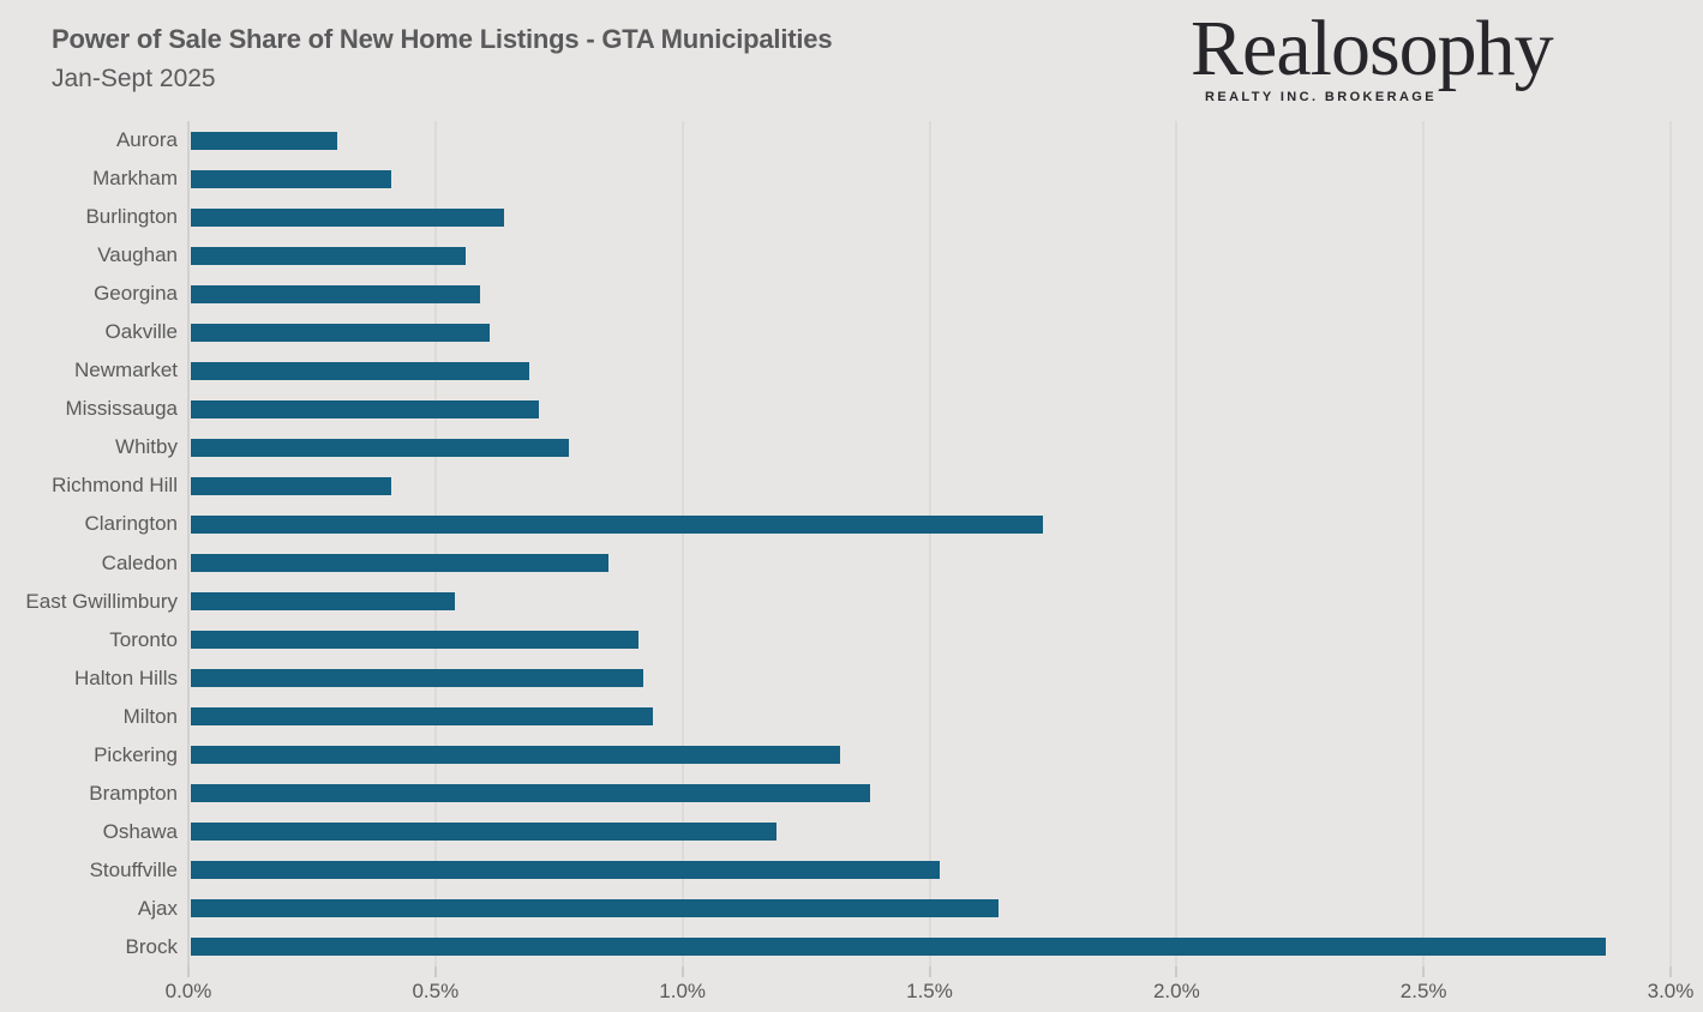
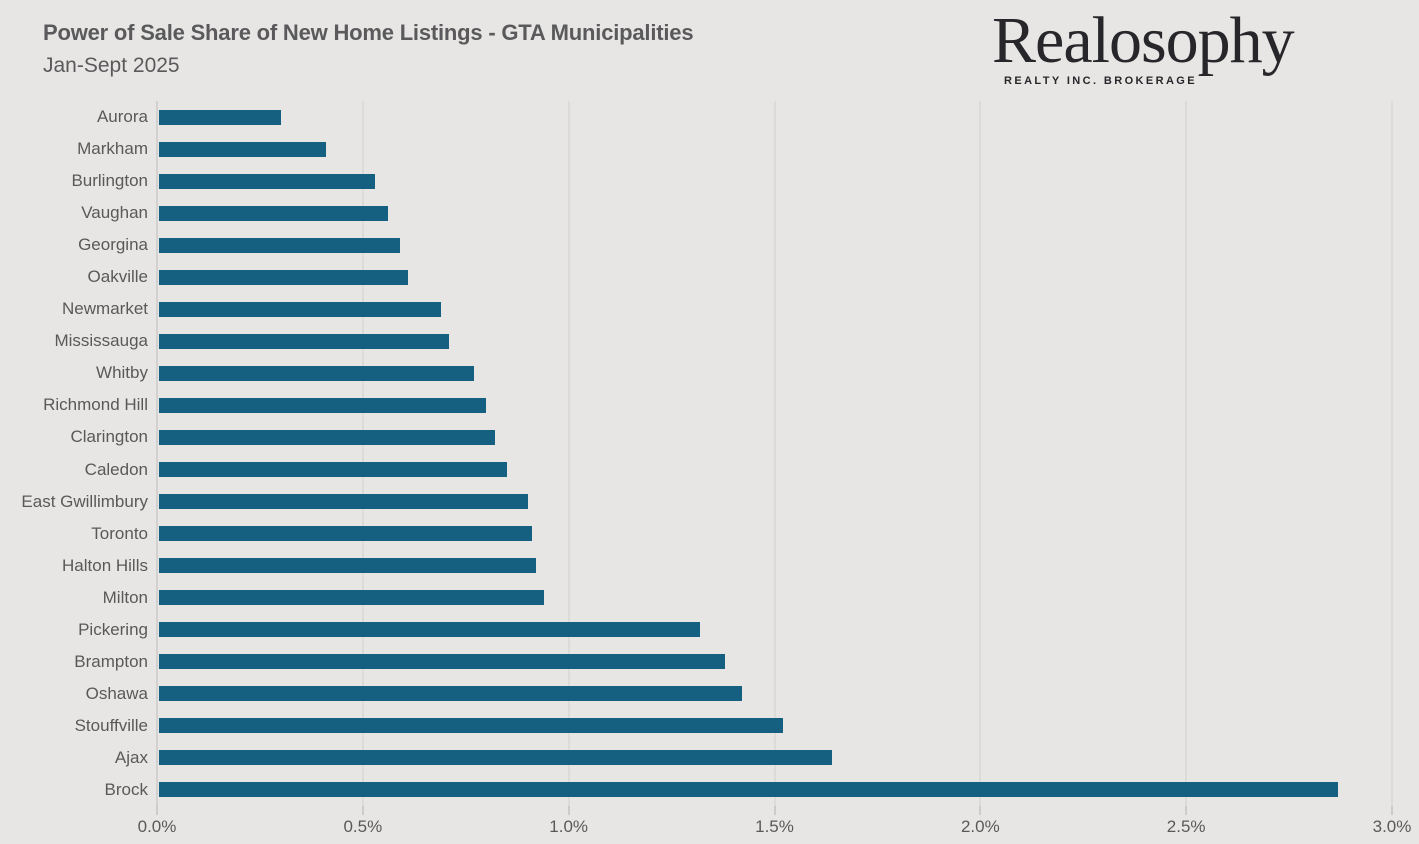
Burlington: 0.64% -> 0.53%
Richmond Hill: 0.41% -> 0.80%
Clarington: 1.73% -> 0.82%
East Gwillimbury: 0.54% -> 0.90%
Oshawa: 1.19% -> 1.42%
